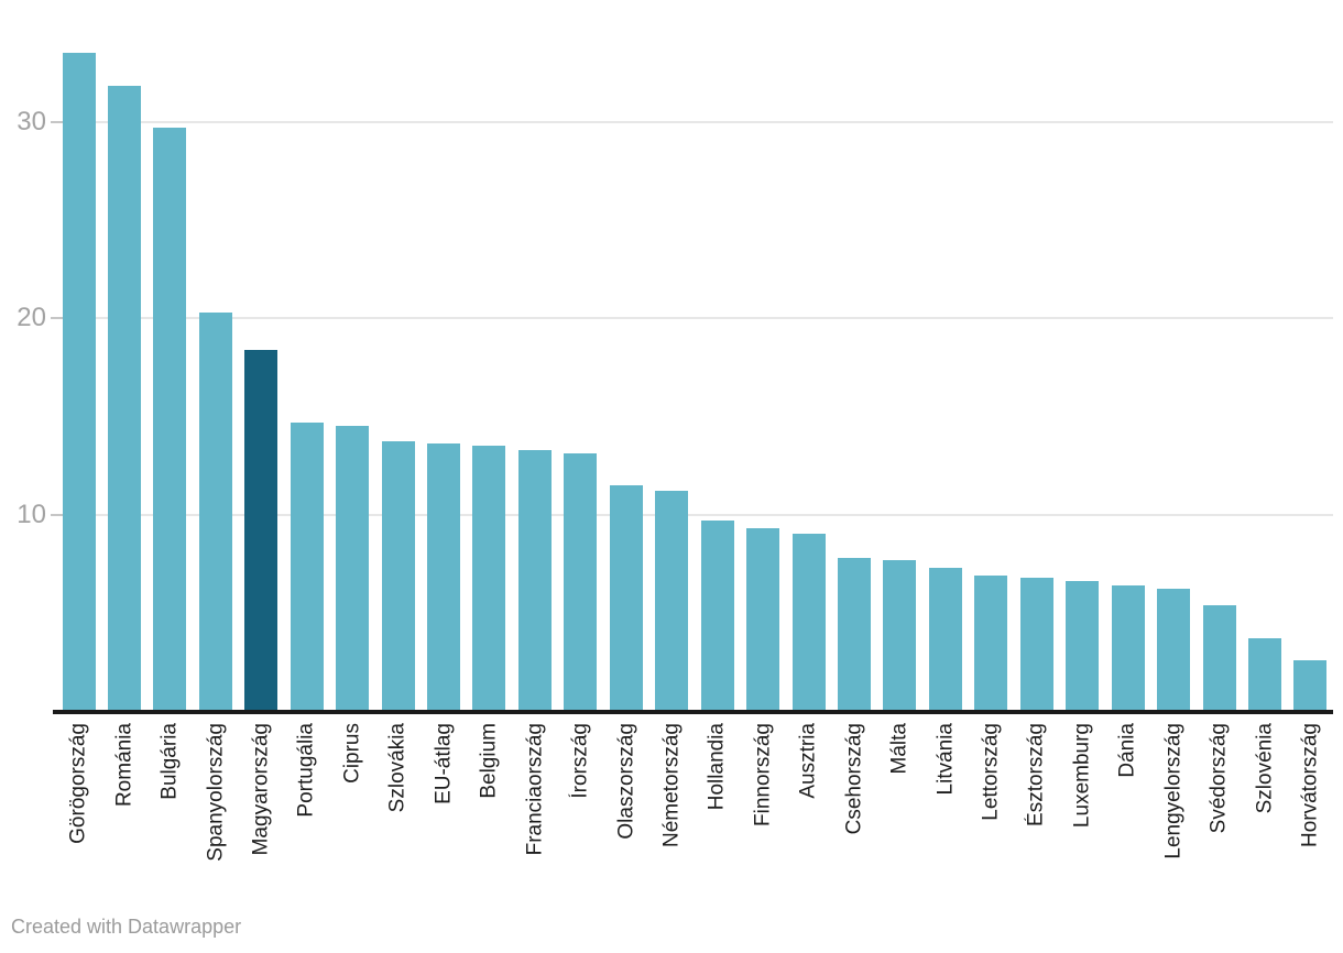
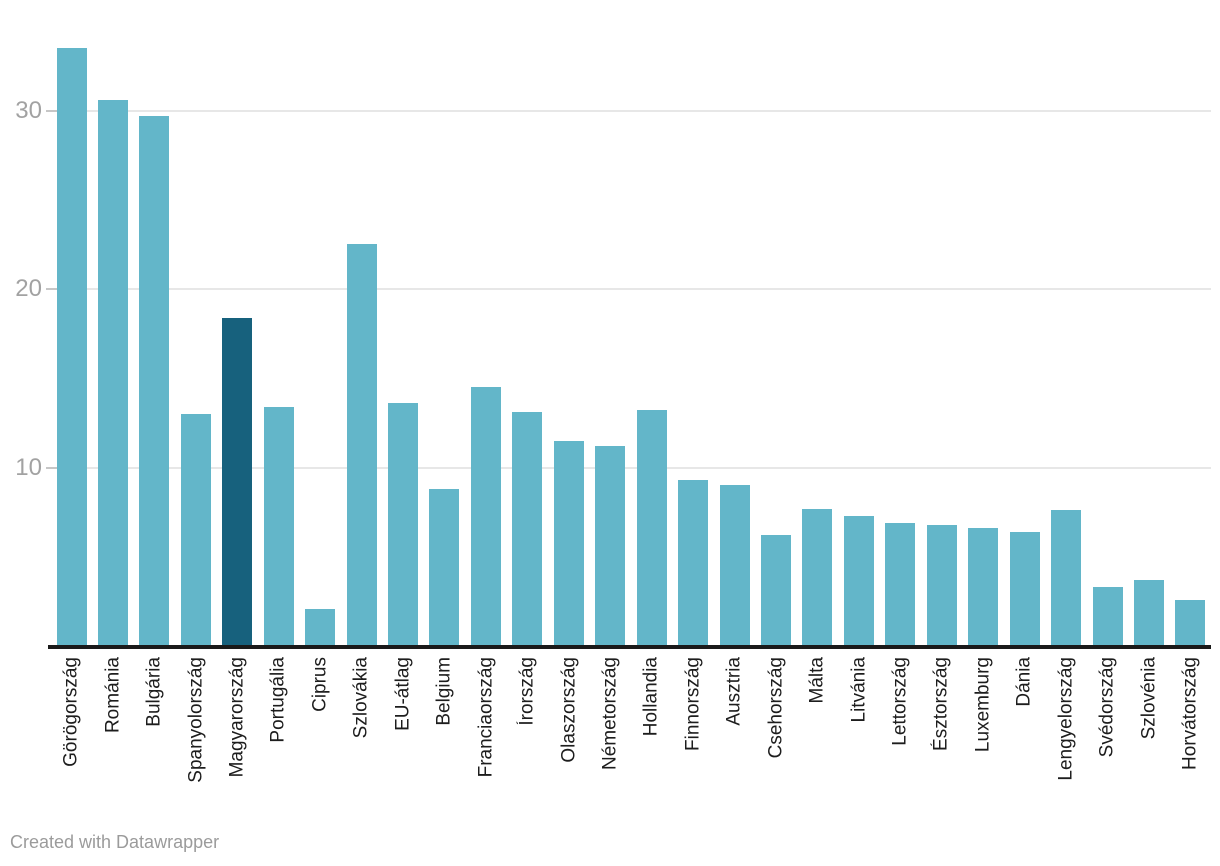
Románia: 31.8 -> 30.6
Spanyolország: 20.3 -> 13.0
Portugália: 14.7 -> 13.4
Ciprus: 14.5 -> 2.1
Szlovákia: 13.7 -> 22.5
Belgium: 13.5 -> 8.8
Franciaország: 13.3 -> 14.5
Hollandia: 9.7 -> 13.2
Csehország: 7.8 -> 6.2
Lengyelország: 6.2 -> 7.6
Svédország: 5.4 -> 3.3
